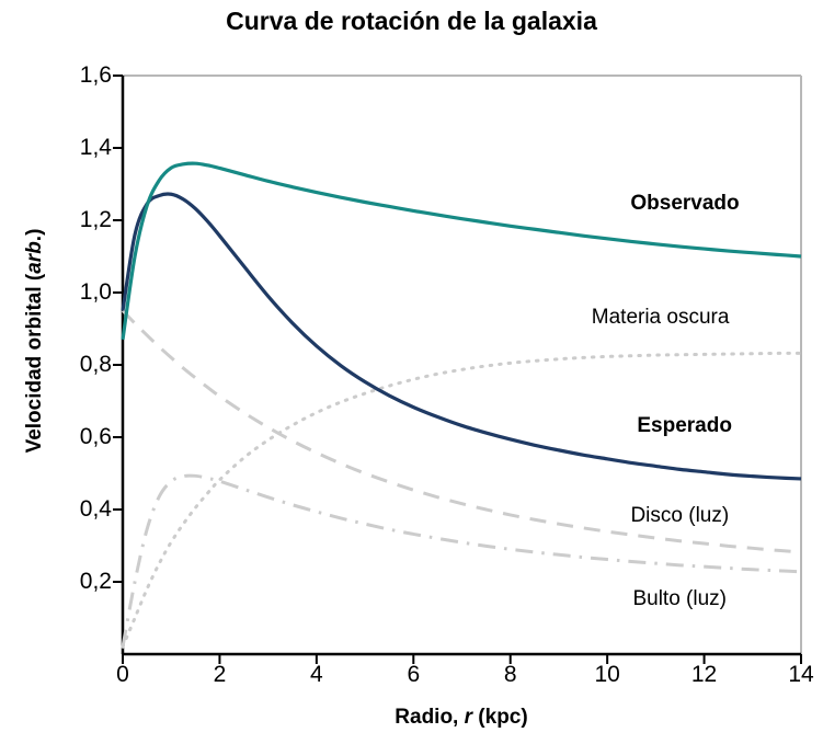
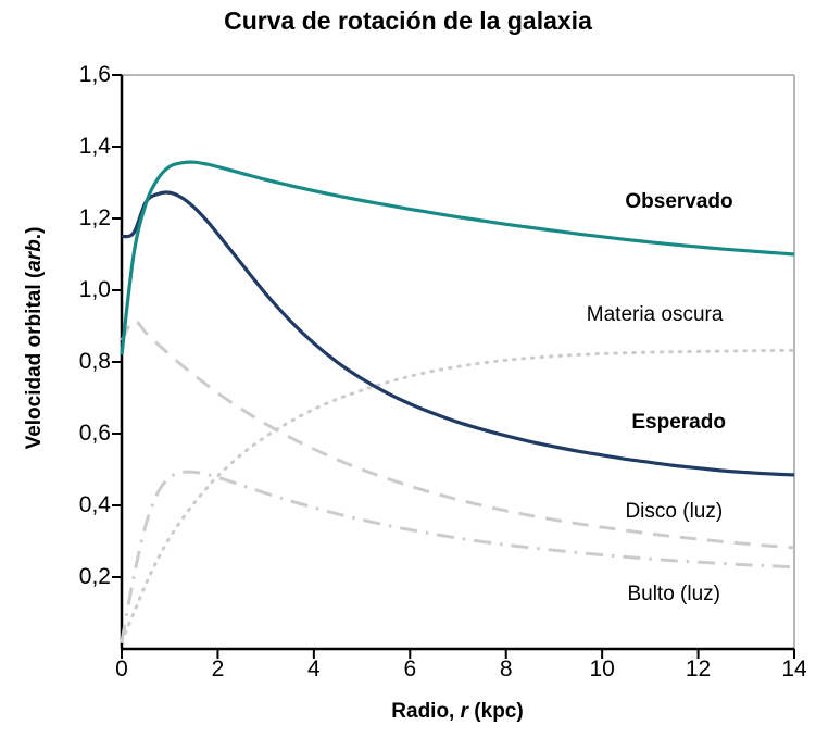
Observado/0: 0,87 -> 0,82
Esperado/0: 0,95 -> 1,15
Disco (luz)/0: 0,95 -> 0,86
